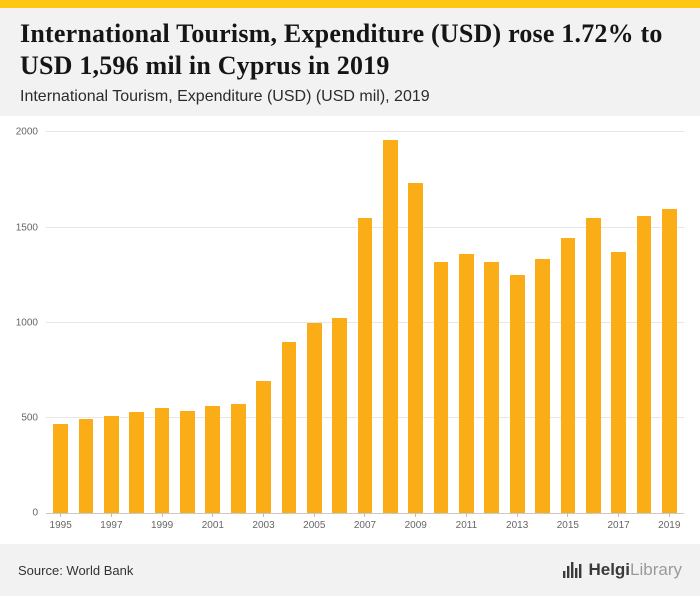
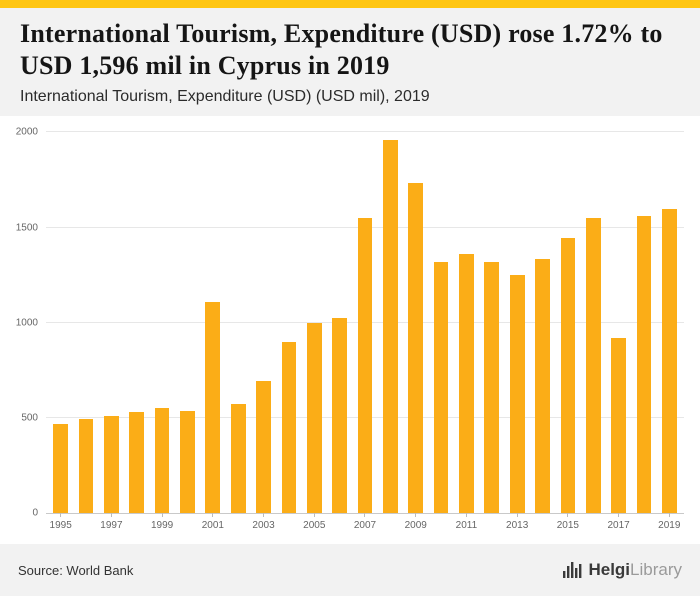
2001: 560 -> 1110
2017: 1370 -> 920
